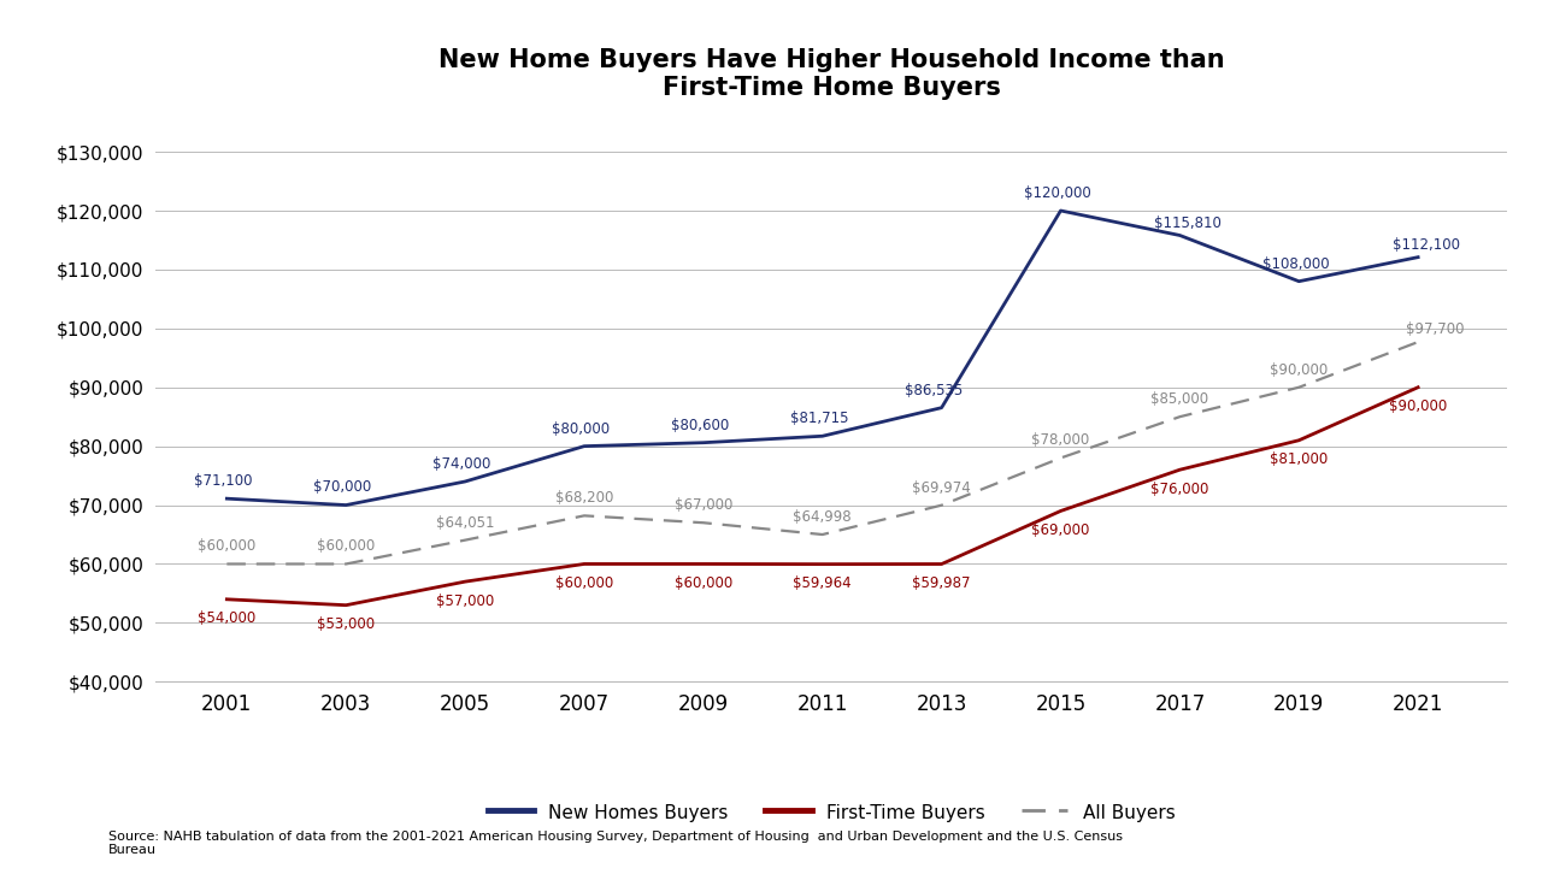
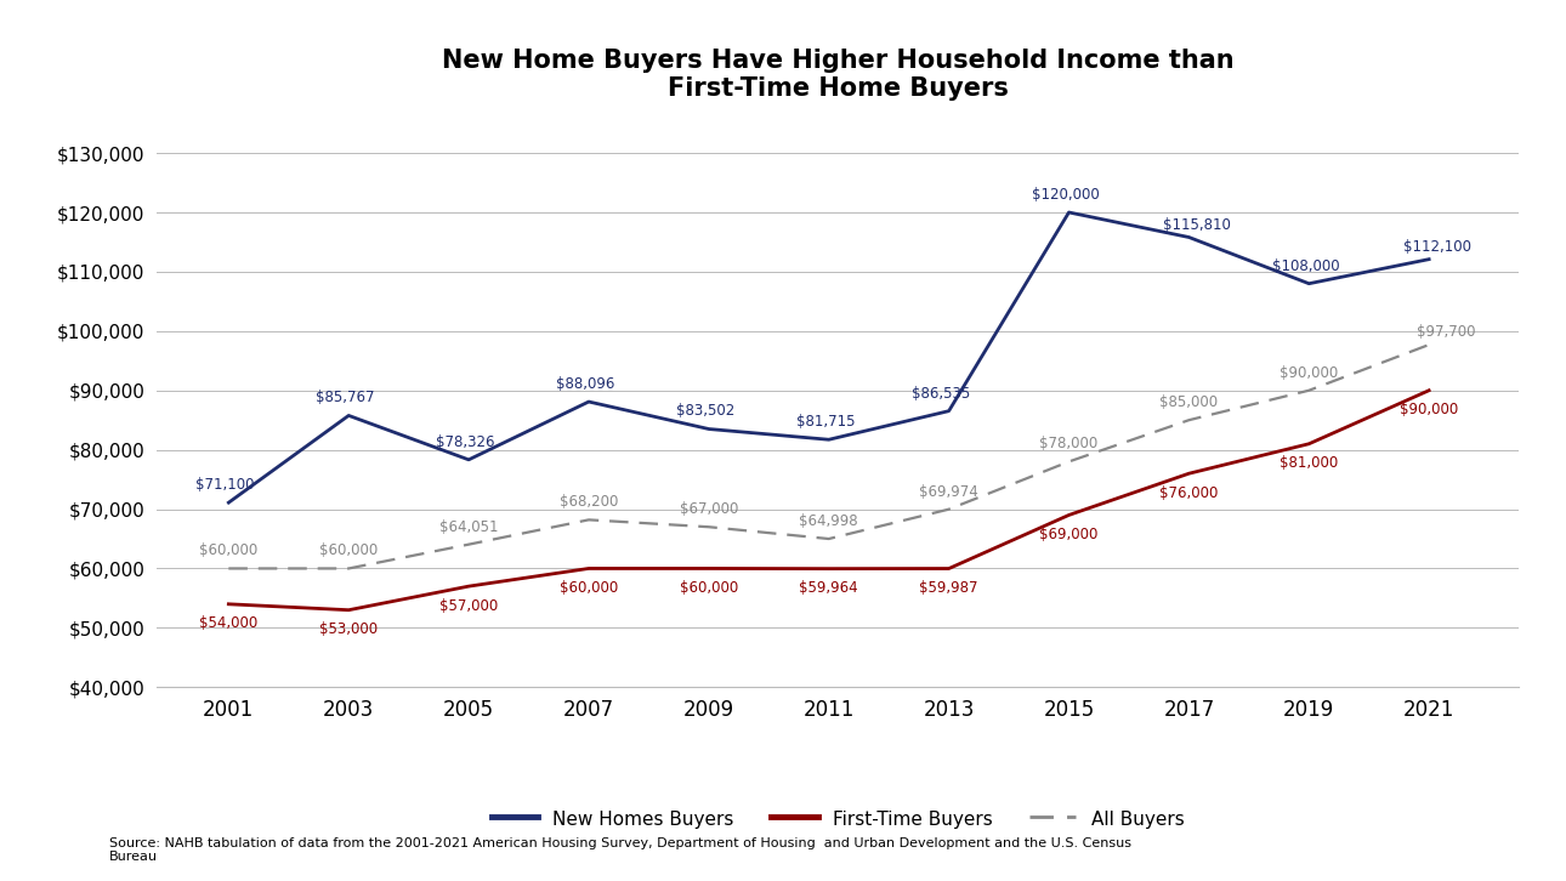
New Homes Buyers/2003: $70,000 -> $85,767
New Homes Buyers/2005: $74,000 -> $78,326
New Homes Buyers/2007: $80,000 -> $88,096
New Homes Buyers/2009: $80,600 -> $83,502
